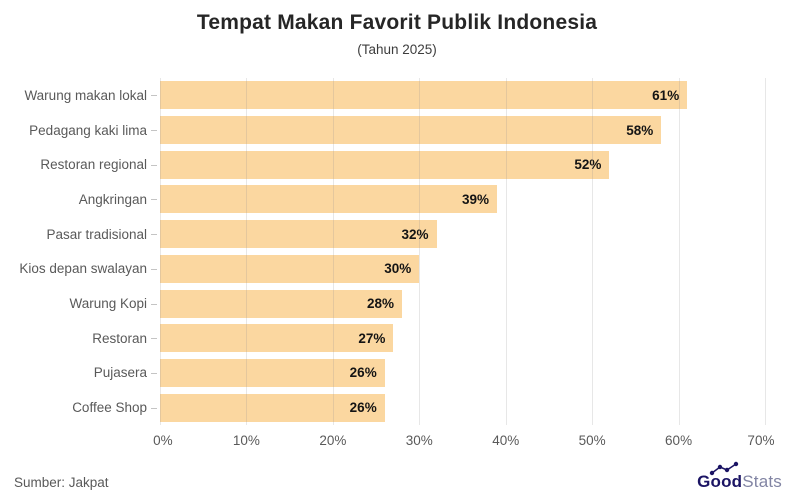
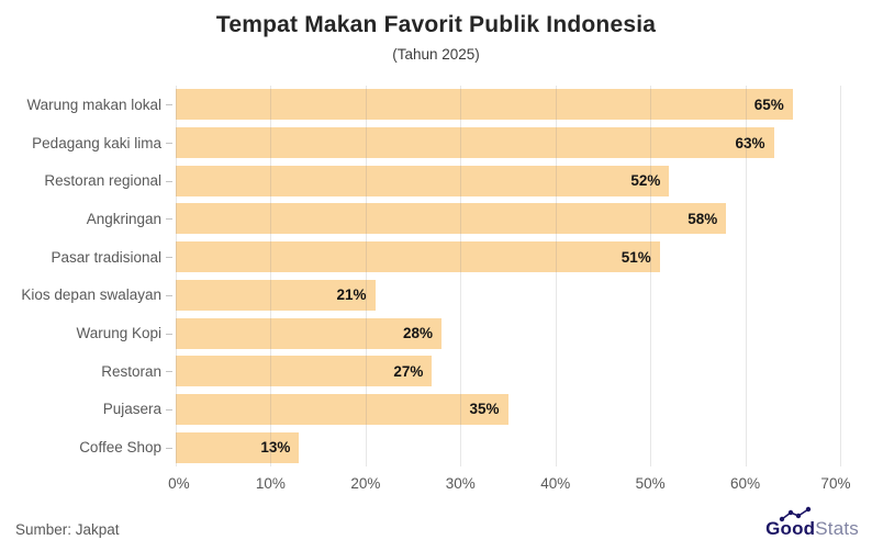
Warung makan lokal: 61% -> 65%
Pedagang kaki lima: 58% -> 63%
Angkringan: 39% -> 58%
Pasar tradisional: 32% -> 51%
Kios depan swalayan: 30% -> 21%
Pujasera: 26% -> 35%
Coffee Shop: 26% -> 13%
